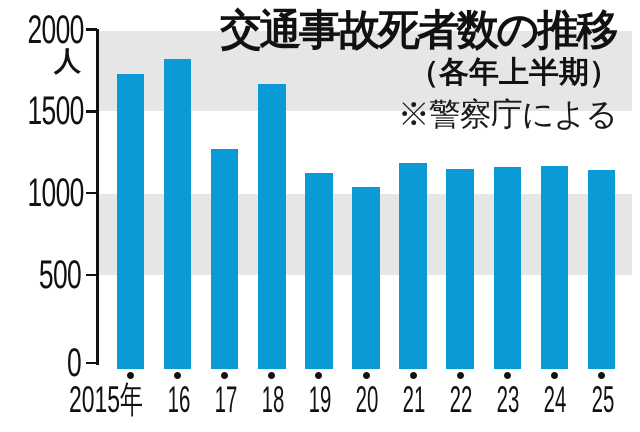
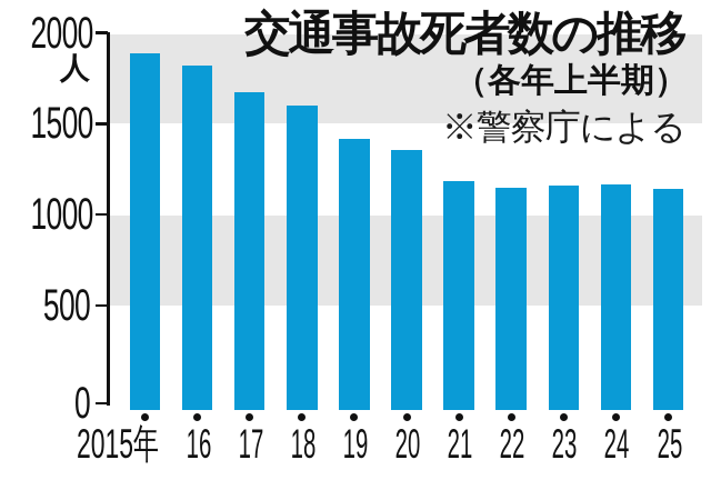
2015年: 1730 -> 1880
17: 1270 -> 1680
18: 1670 -> 1600
19: 1120 -> 1420
20: 1040 -> 1360
